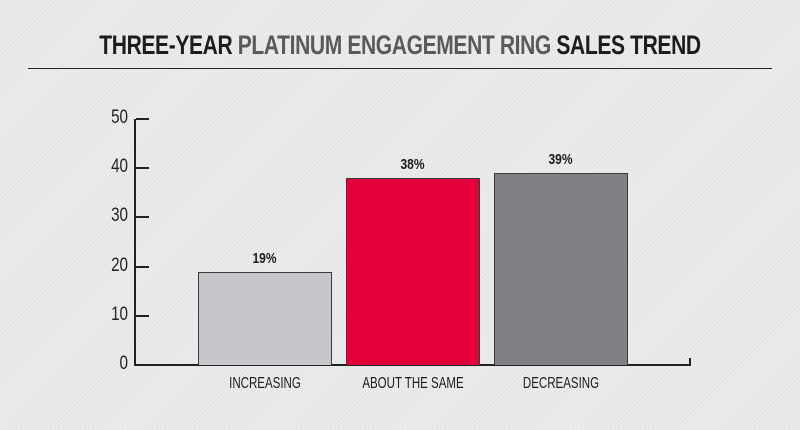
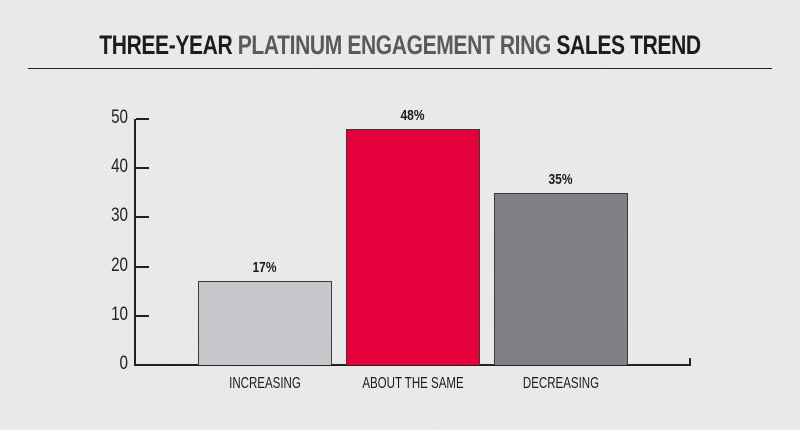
INCREASING: 19% -> 17%
ABOUT THE SAME: 38% -> 48%
DECREASING: 39% -> 35%
